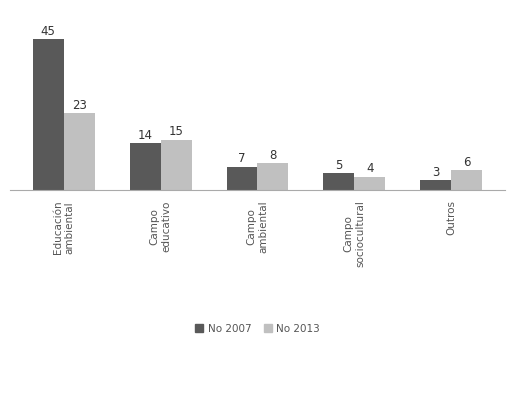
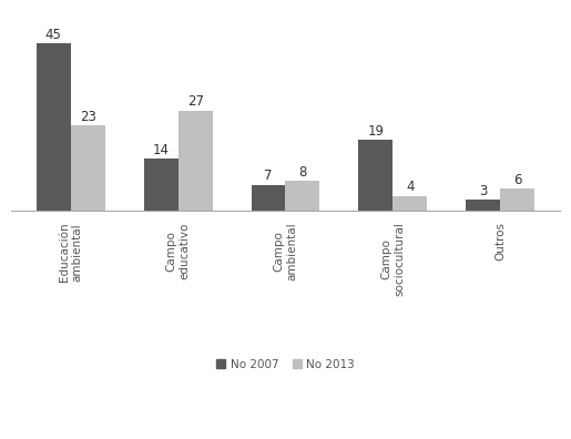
No 2013/Campo educativo: 15 -> 27
No 2007/Campo sociocultural: 5 -> 19
